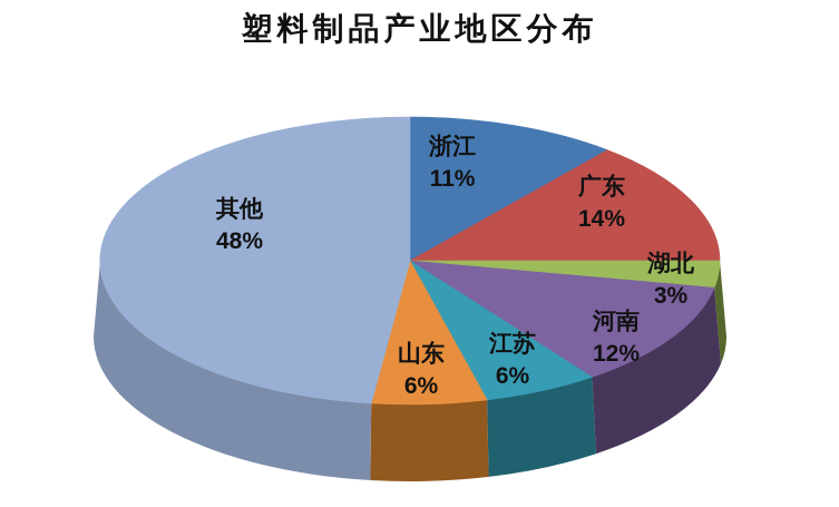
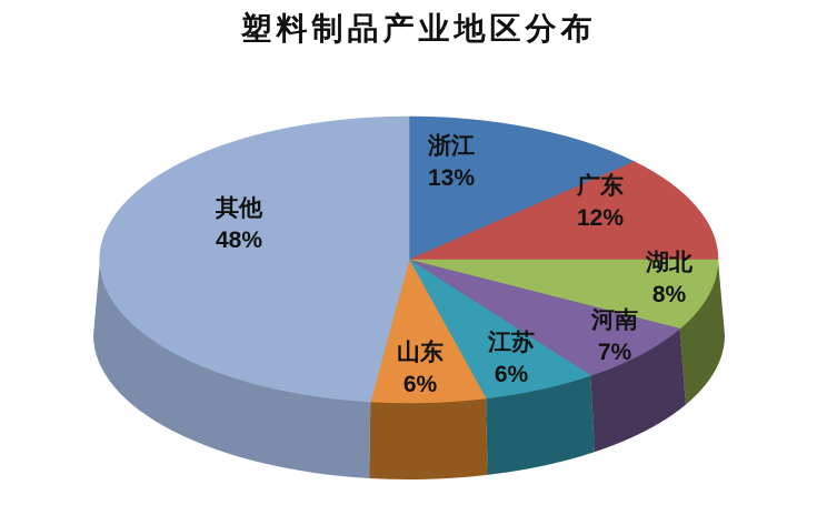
浙江: 11% -> 13%
广东: 14% -> 12%
湖北: 3% -> 8%
河南: 12% -> 7%
